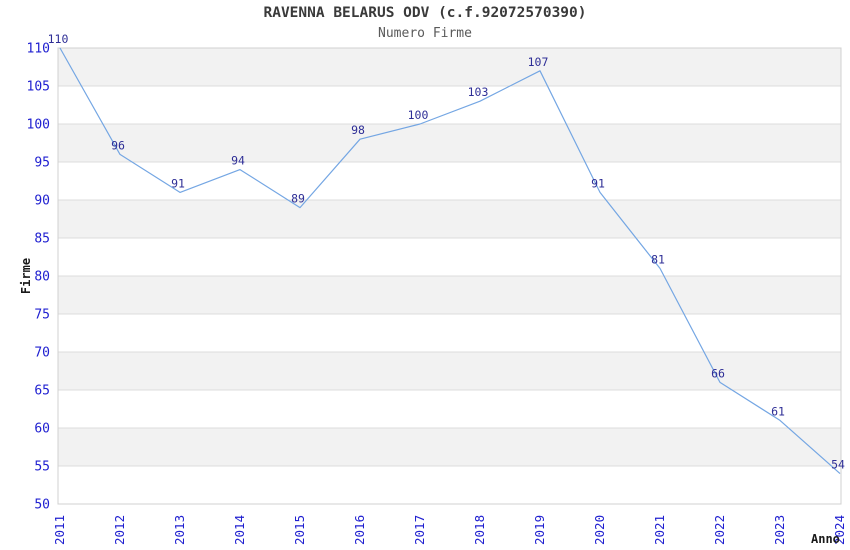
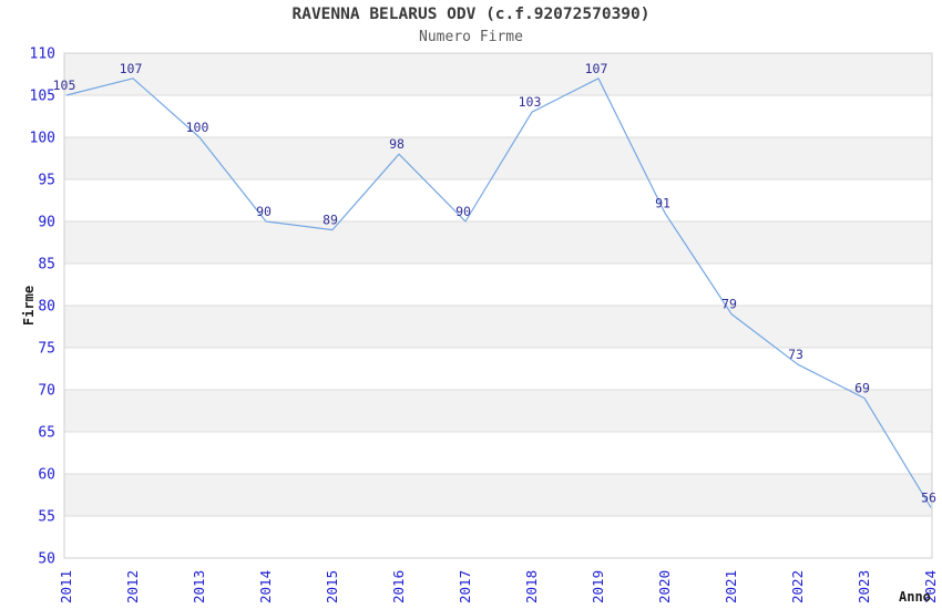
2011: 110 -> 105
2012: 96 -> 107
2013: 91 -> 100
2014: 94 -> 90
2017: 100 -> 90
2021: 81 -> 79
2022: 66 -> 73
2023: 61 -> 69
2024: 54 -> 56
